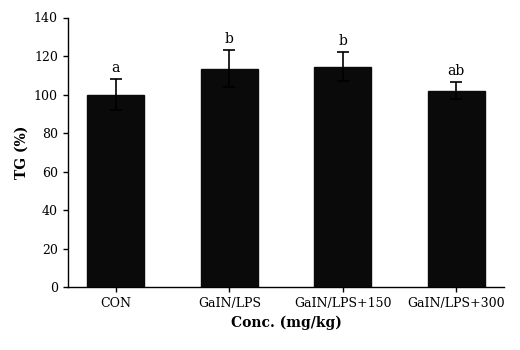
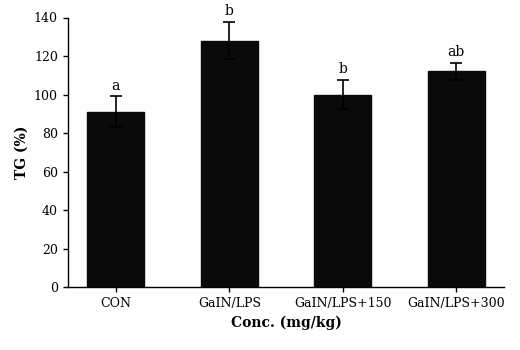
CON: 100 -> 91
GaIN/LPS: 114 -> 128
GaIN/LPS+150: 114 -> 100
GaIN/LPS+300: 102 -> 112
